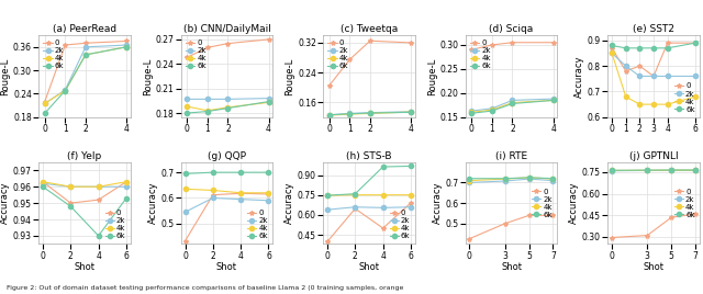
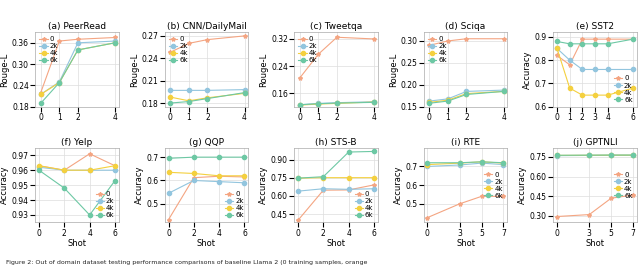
(e) SST2/0/0: 0.87 -> 0.82
(e) SST2/0/2: 0.80 -> 0.89
(e) SST2/0/3: 0.76 -> 0.89
(f) Yelp/0/2: 0.950 -> 0.960
(f) Yelp/0/4: 0.952 -> 0.971
(h) STS-B/0/4: 0.50 -> 0.65
